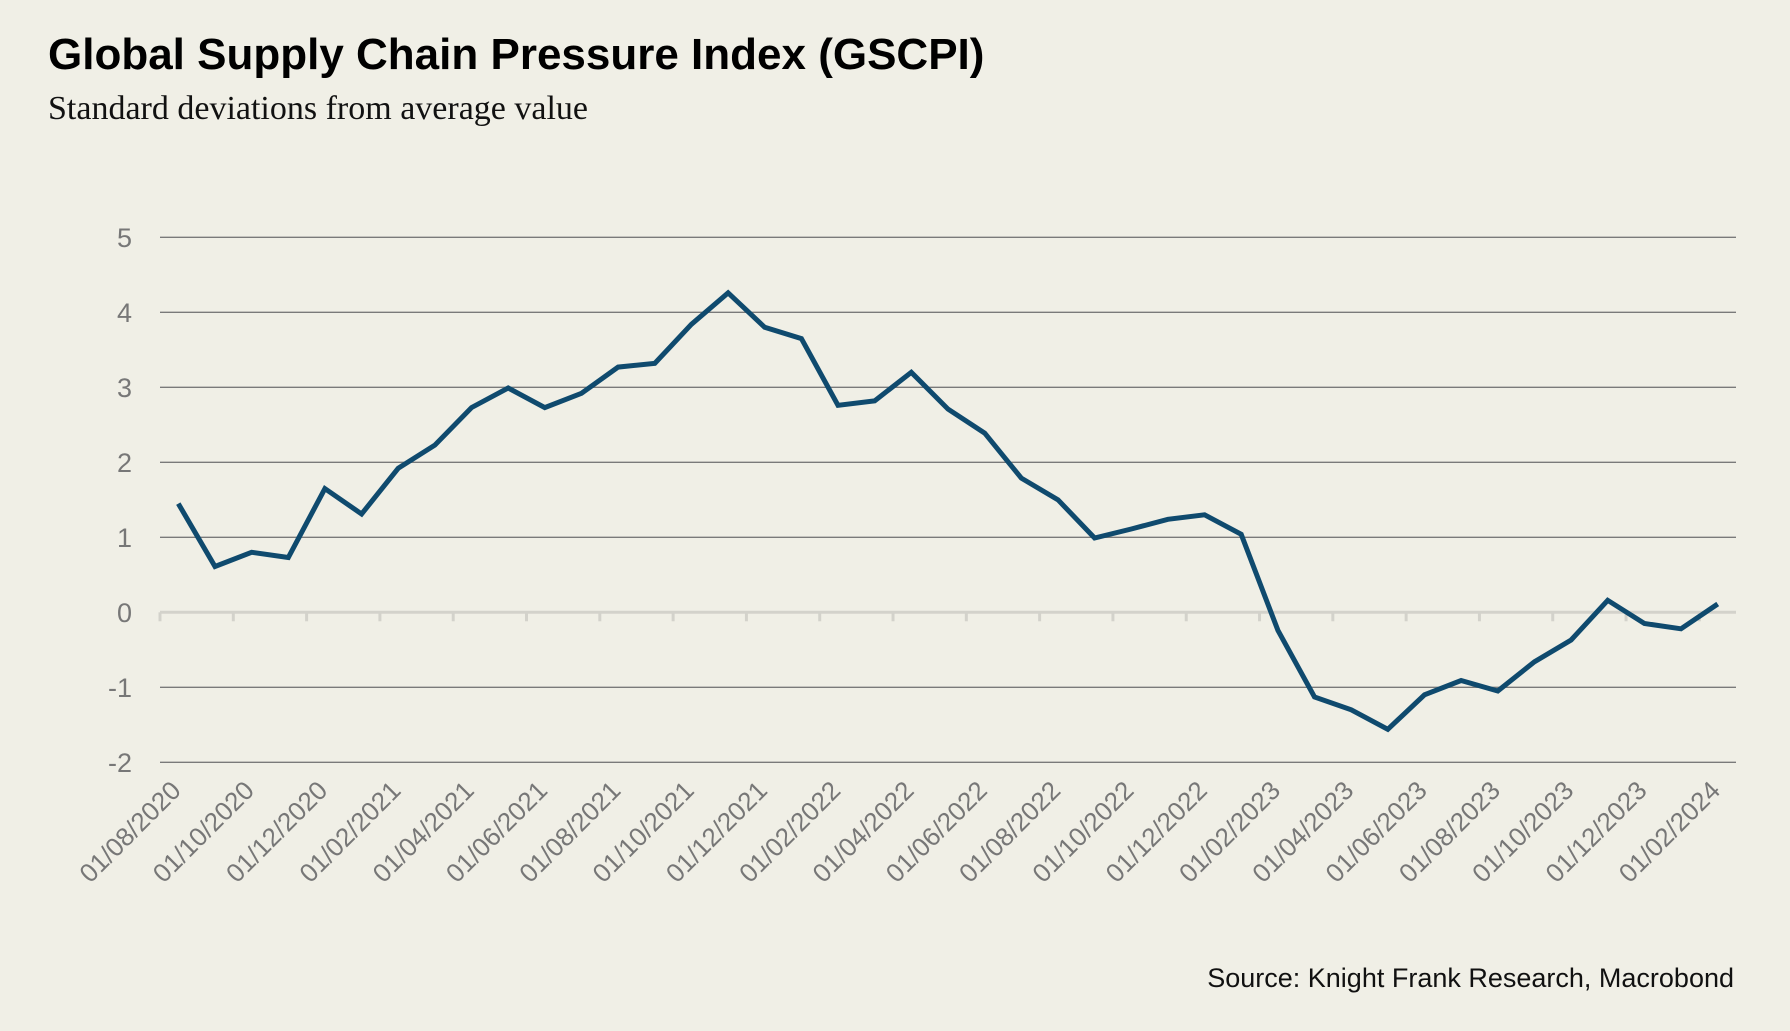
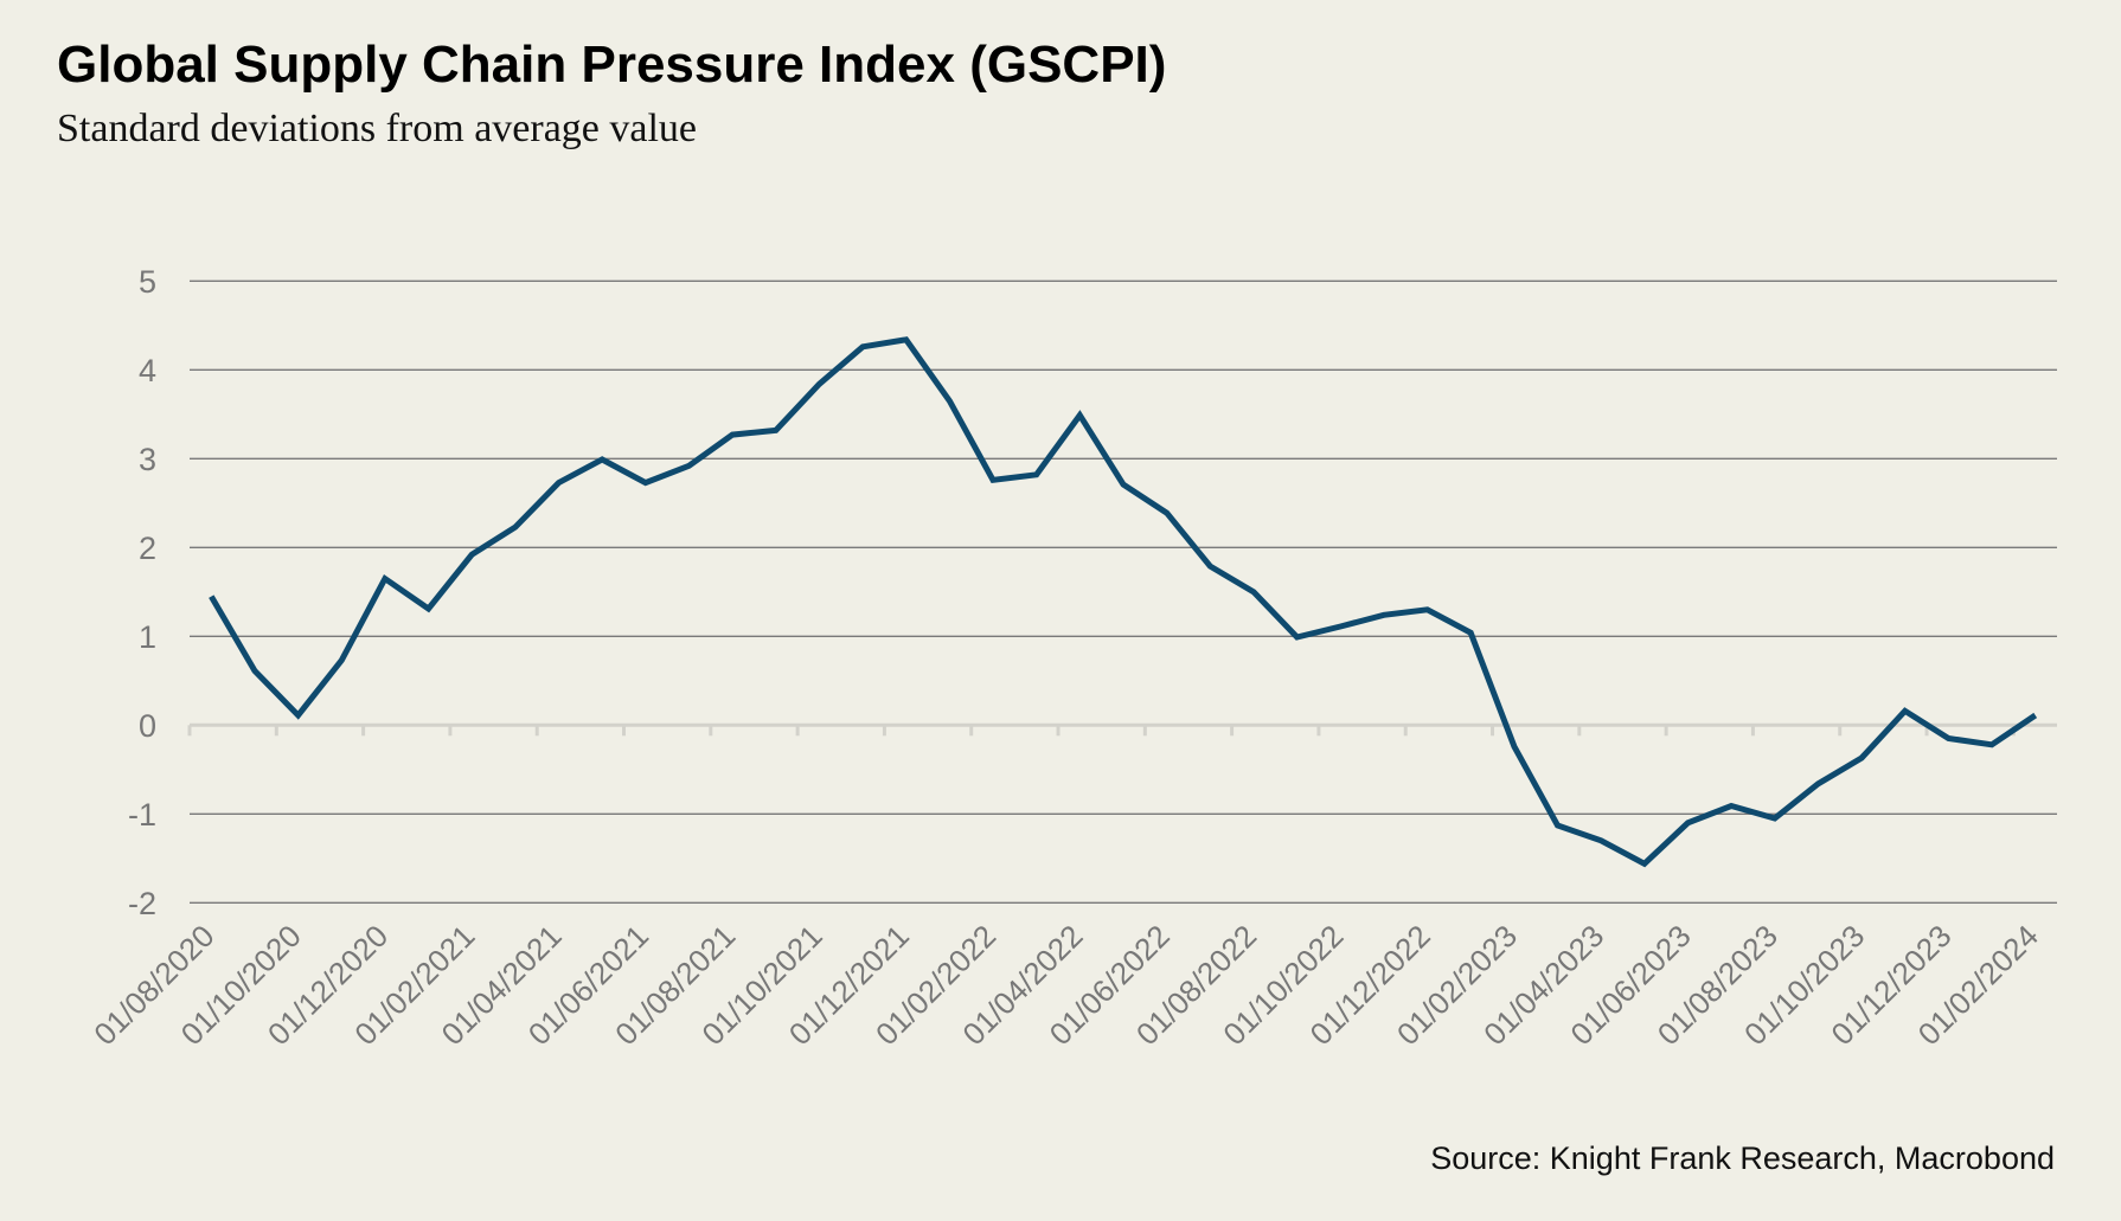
01/10/2020: 0.8 -> 0.1
01/12/2021: 3.8 -> 4.3
01/04/2022: 3.2 -> 3.5
